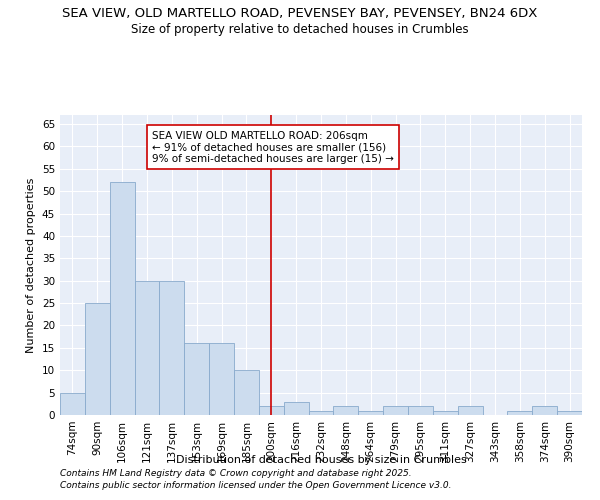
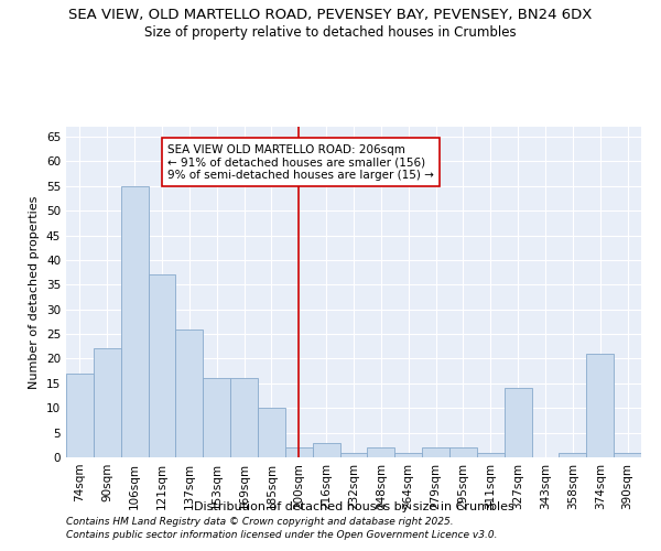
74sqm: 5 -> 17
90sqm: 25 -> 22
106sqm: 52 -> 55
121sqm: 30 -> 37
137sqm: 30 -> 26
327sqm: 2 -> 14
374sqm: 2 -> 21
